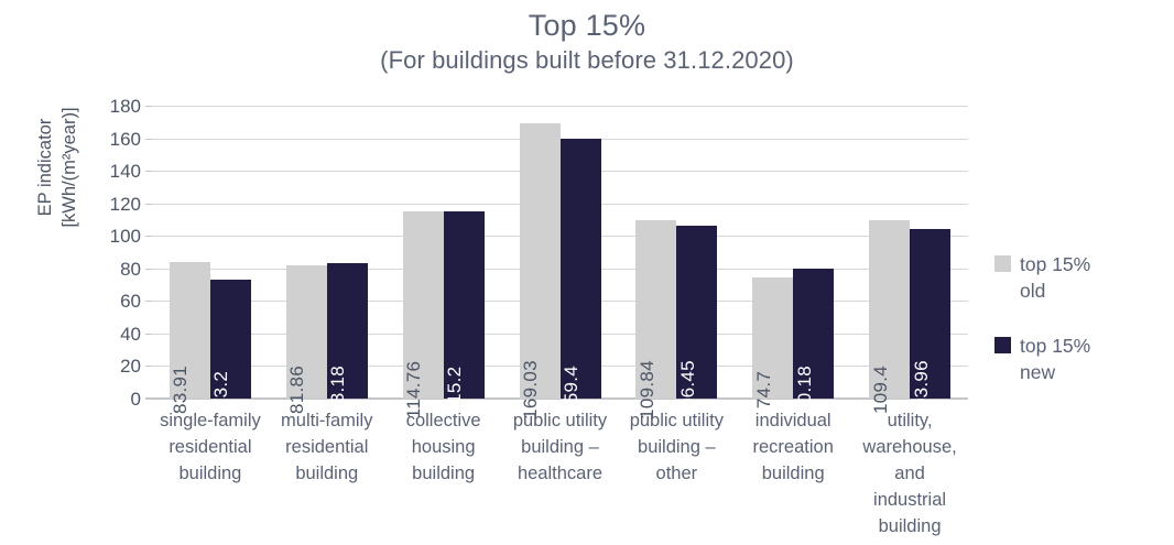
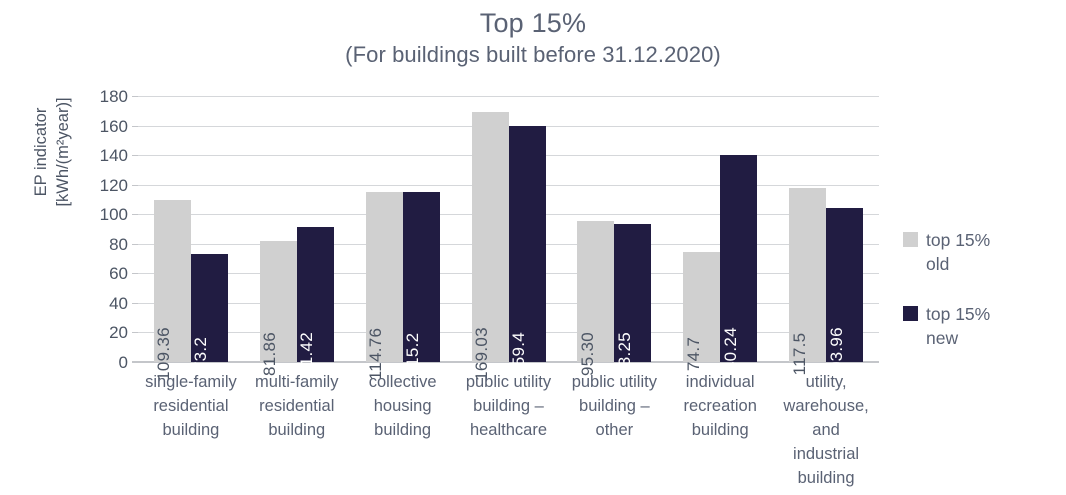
top 15% old/single-family residential building: 83.91 -> 109.36
top 15% new/multi-family residential building: 83.18 -> 91.42
top 15% old/public utility building – other: 109.84 -> 95.30
top 15% new/public utility building – other: 106.45 -> 93.25
top 15% new/individual recreation building: 80.18 -> 140.24
top 15% old/utility, warehouse, and industrial building: 109.4 -> 117.5
